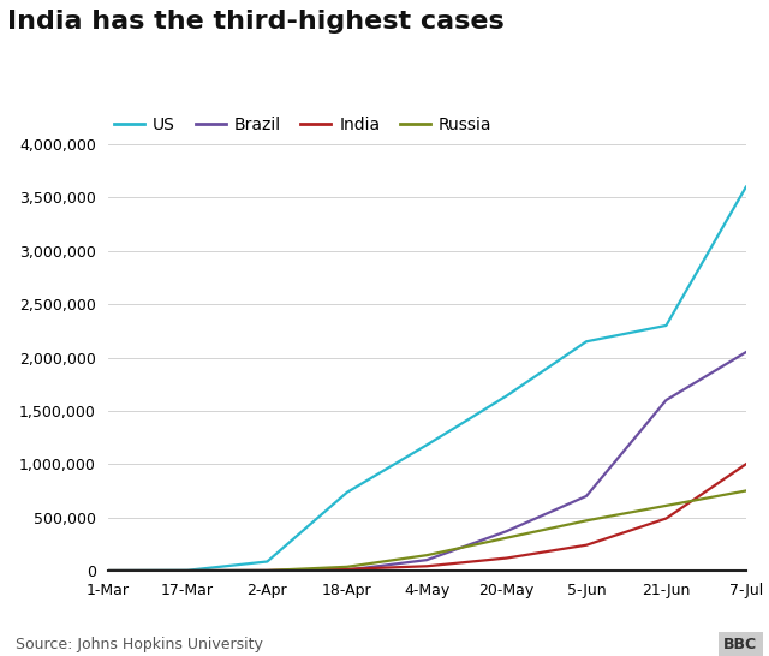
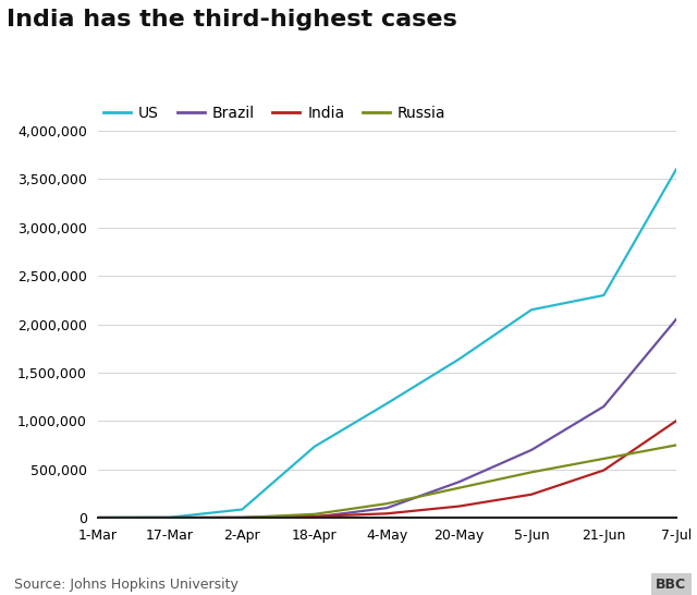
Brazil/21-Jun: 1,600,000 -> 1,150,000
